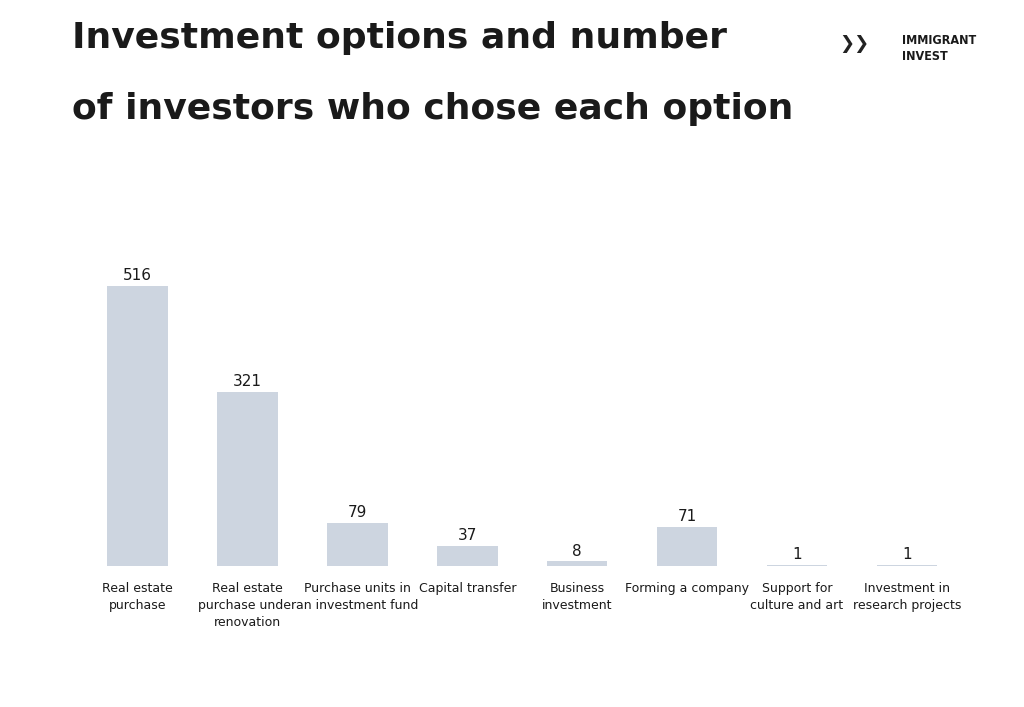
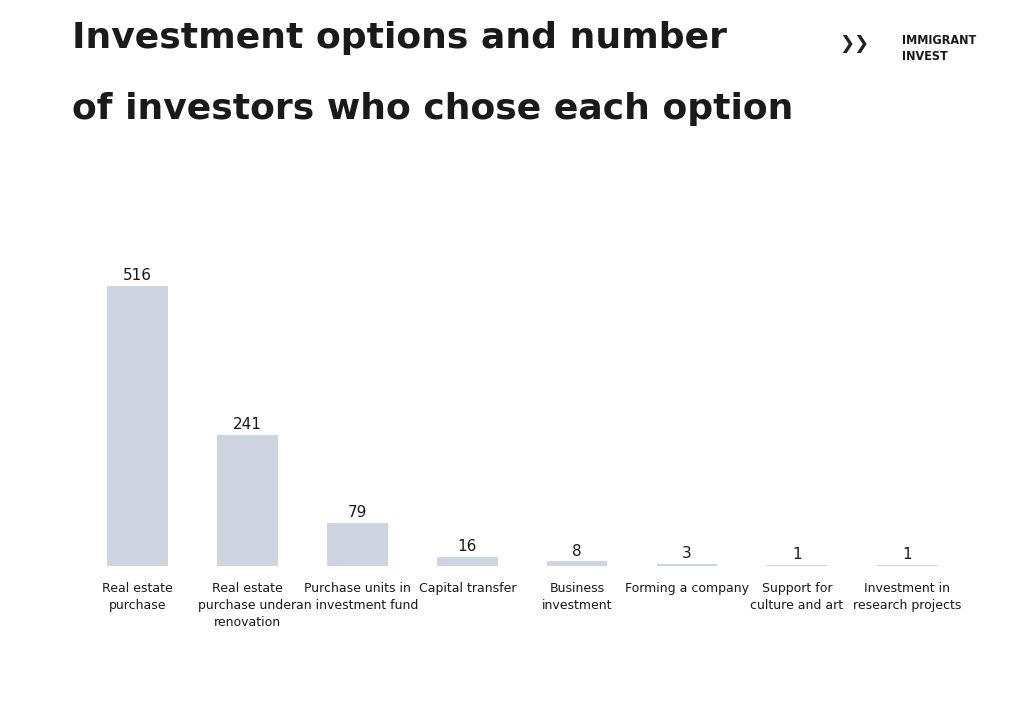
Real estate purchase under renovation: 321 -> 241
Capital transfer: 37 -> 16
Forming a company: 71 -> 3
